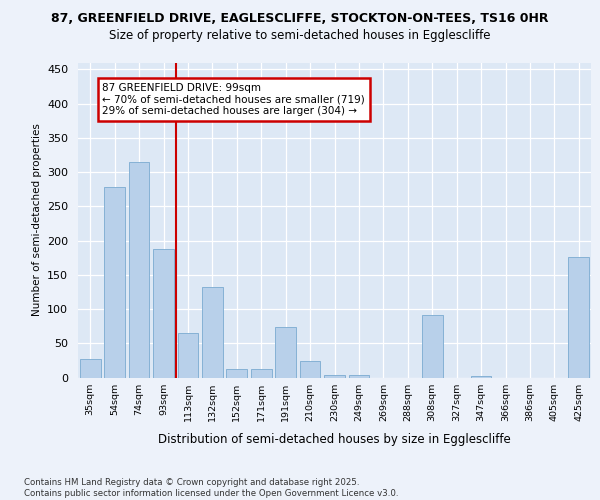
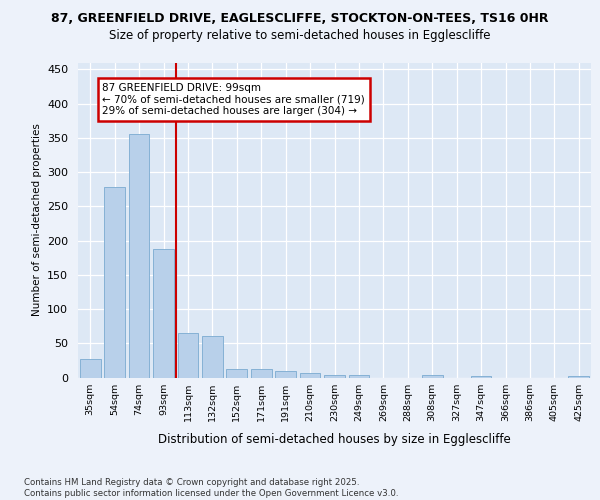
74sqm: 314 -> 355
132sqm: 132 -> 60
191sqm: 74 -> 10
210sqm: 24 -> 6
308sqm: 92 -> 4
425sqm: 176 -> 2
